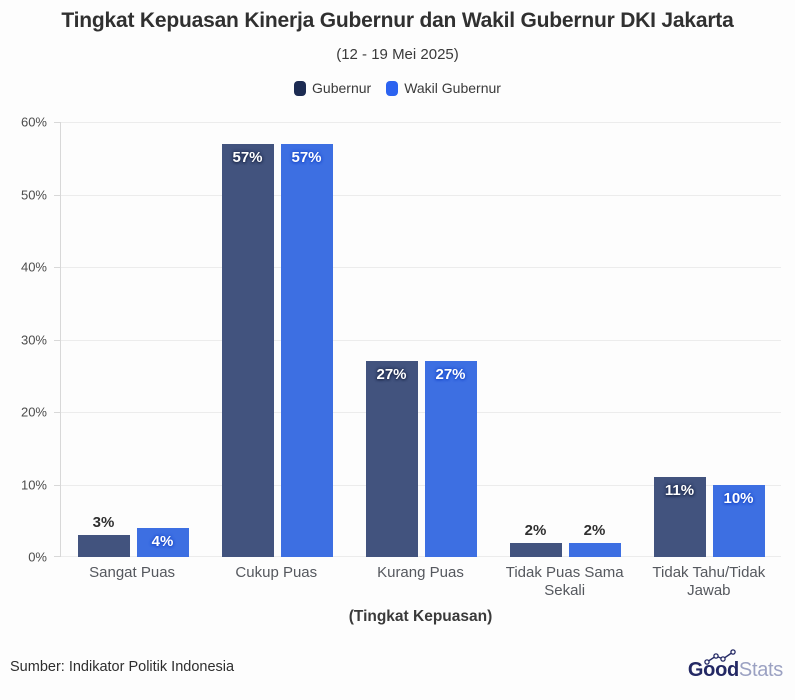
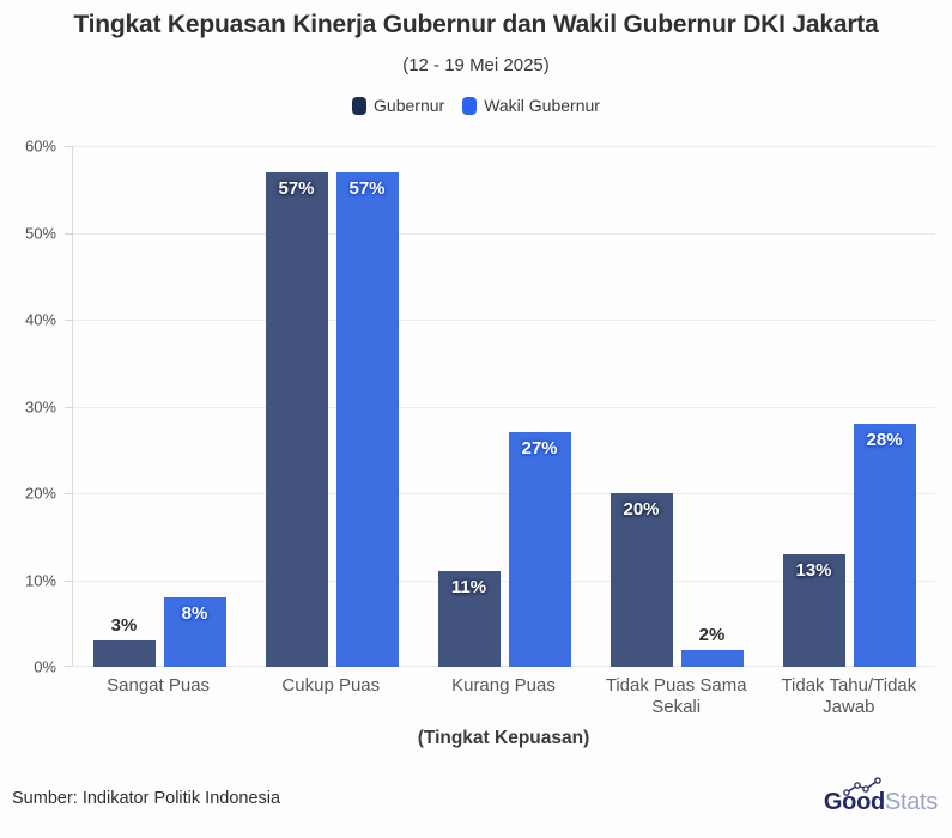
Wakil Gubernur/Sangat Puas: 4% -> 8%
Gubernur/Kurang Puas: 27% -> 11%
Gubernur/Tidak Puas Sama Sekali: 2% -> 20%
Gubernur/Tidak Tahu/Tidak Jawab: 11% -> 13%
Wakil Gubernur/Tidak Tahu/Tidak Jawab: 10% -> 28%
